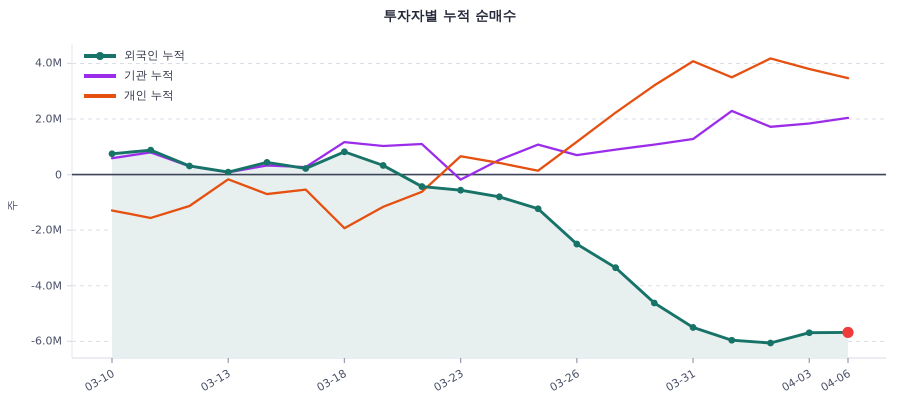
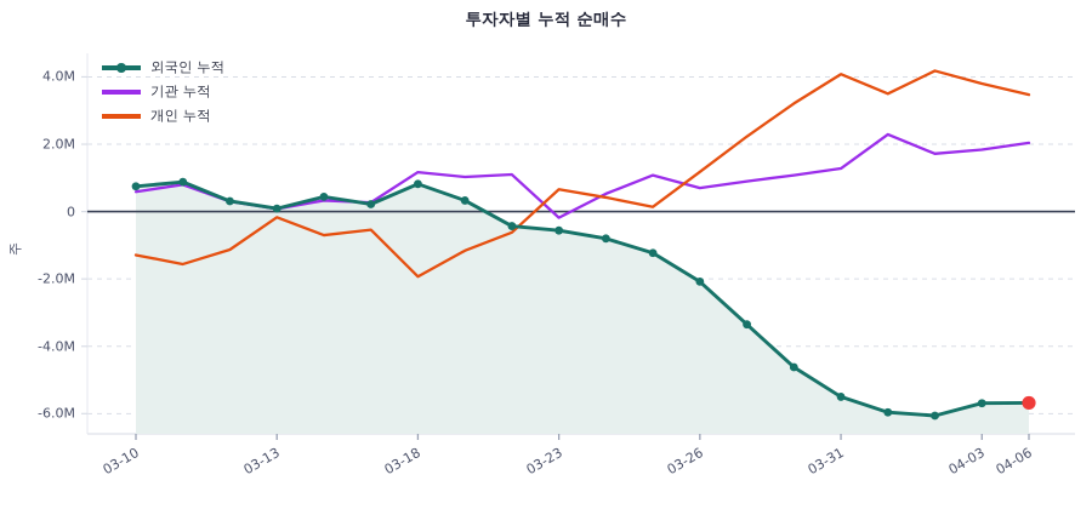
외국인 누적/03-26: -2.5M -> -2.1M
